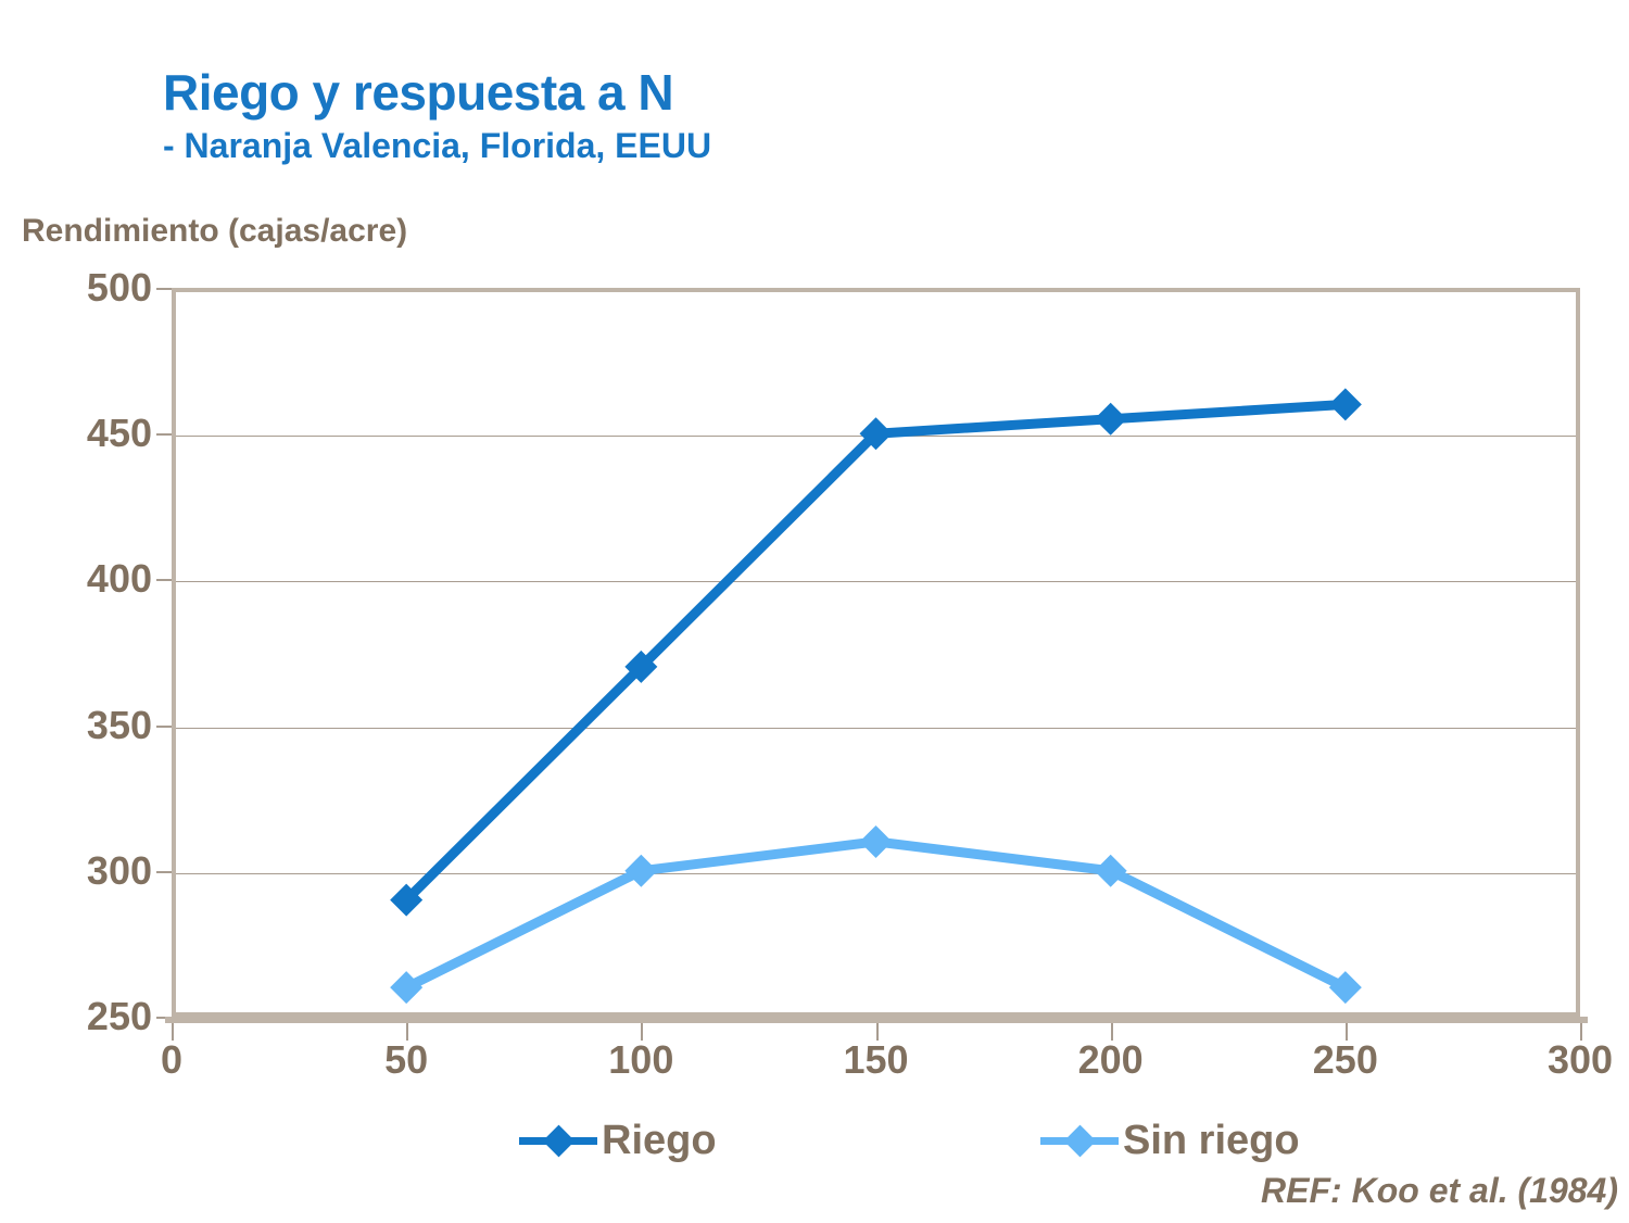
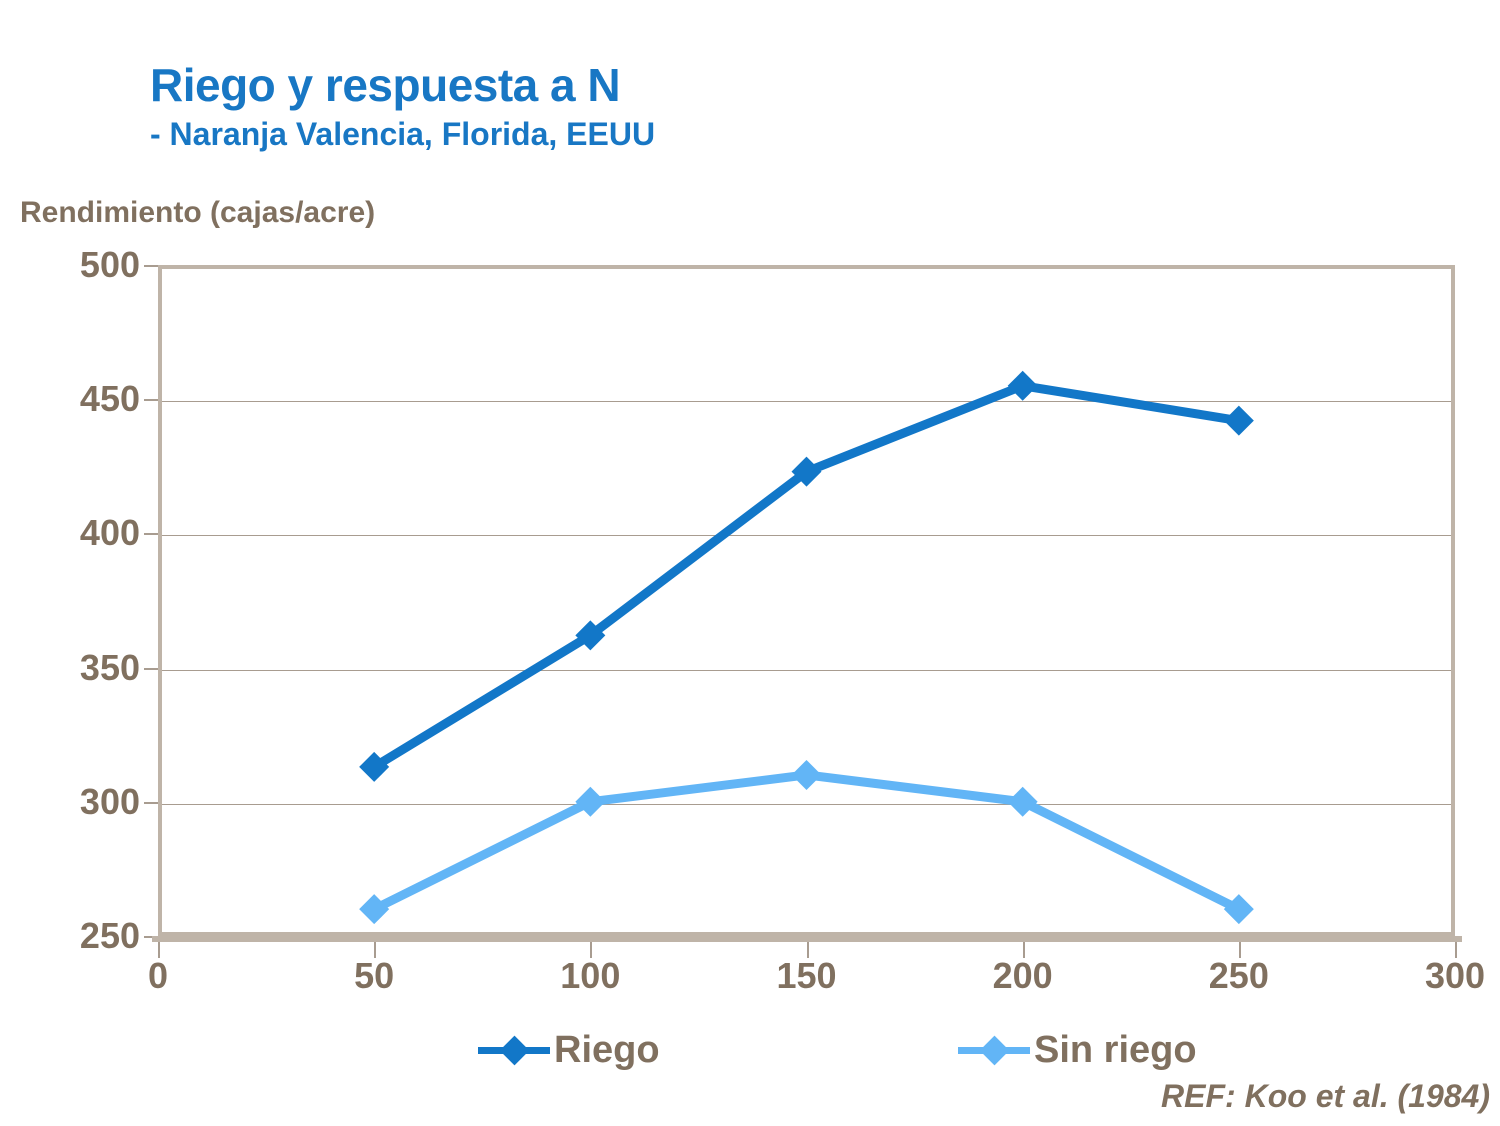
Riego/50: 290 -> 313
Riego/100: 370 -> 362
Riego/150: 450 -> 423
Riego/250: 460 -> 442
